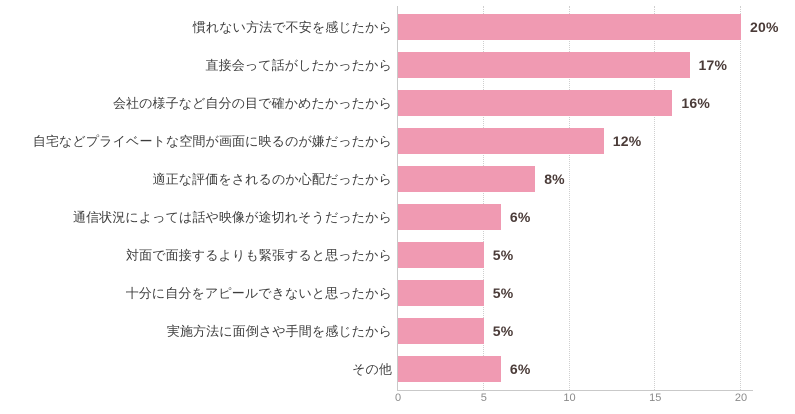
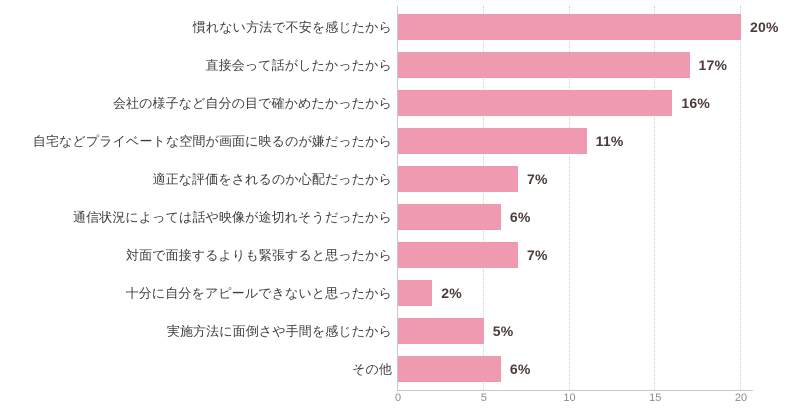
自宅などプライベートな空間が画面に映るのが嫌だったから: 12% -> 11%
適正な評価をされるのか心配だったから: 8% -> 7%
対面で面接するよりも緊張すると思ったから: 5% -> 7%
十分に自分をアピールできないと思ったから: 5% -> 2%
